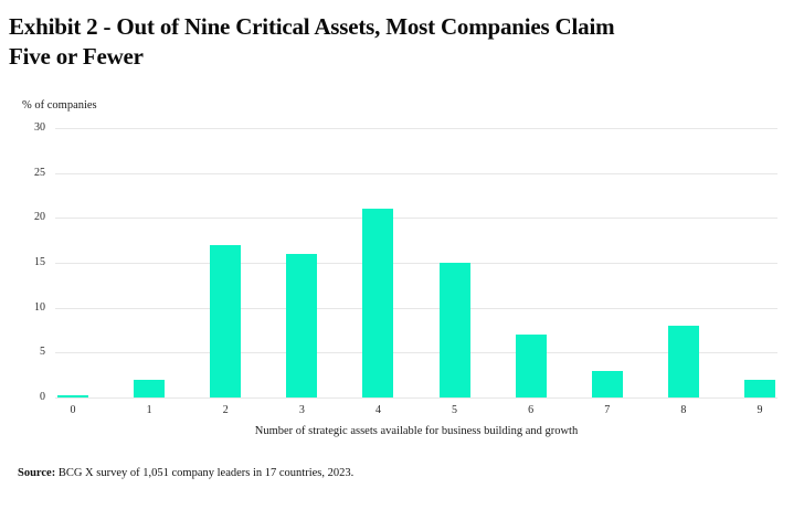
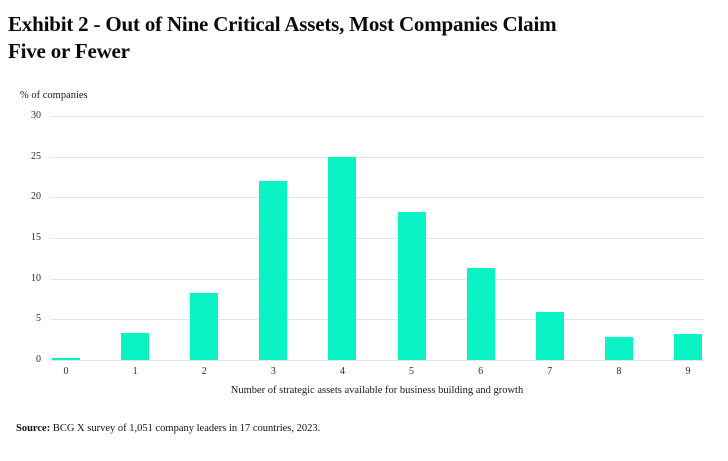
1: 2 -> 3
2: 17 -> 8
3: 16 -> 22
4: 21 -> 25
5: 15 -> 18
6: 7 -> 11
7: 3 -> 6
8: 8 -> 3
9: 2 -> 3
